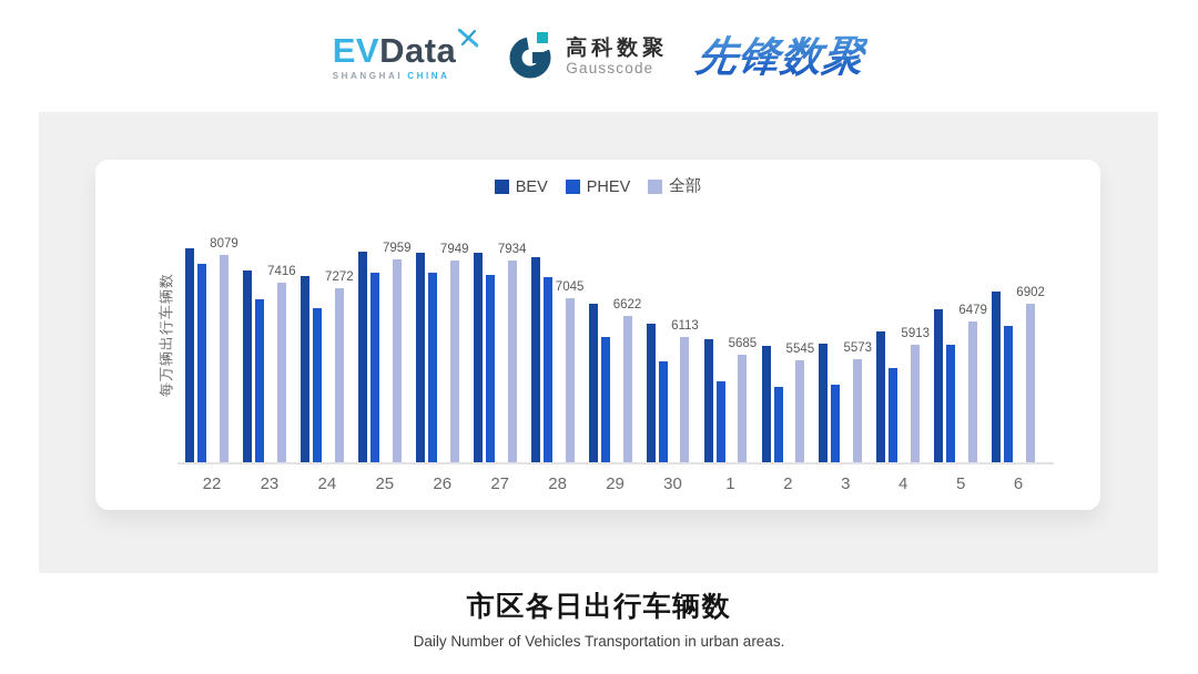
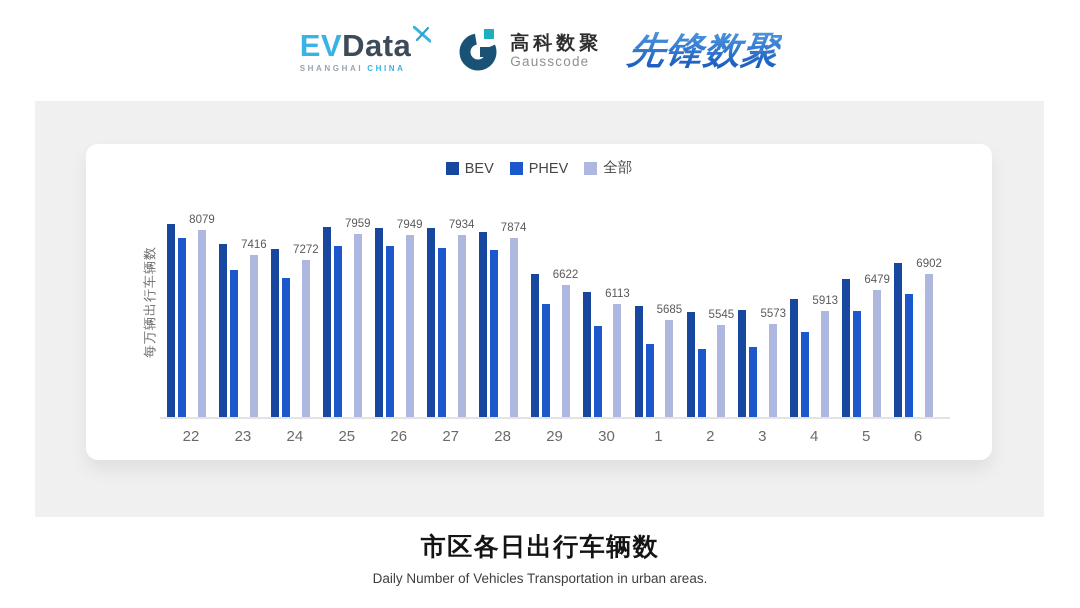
全部/28: 7045 -> 7874
